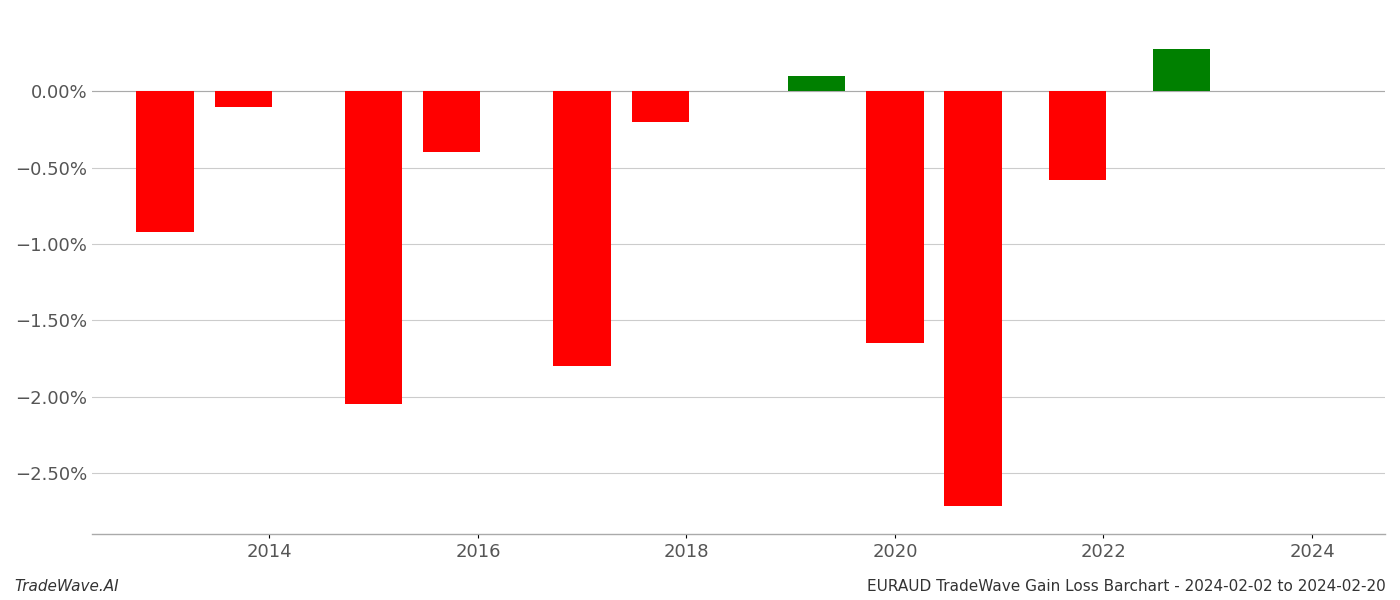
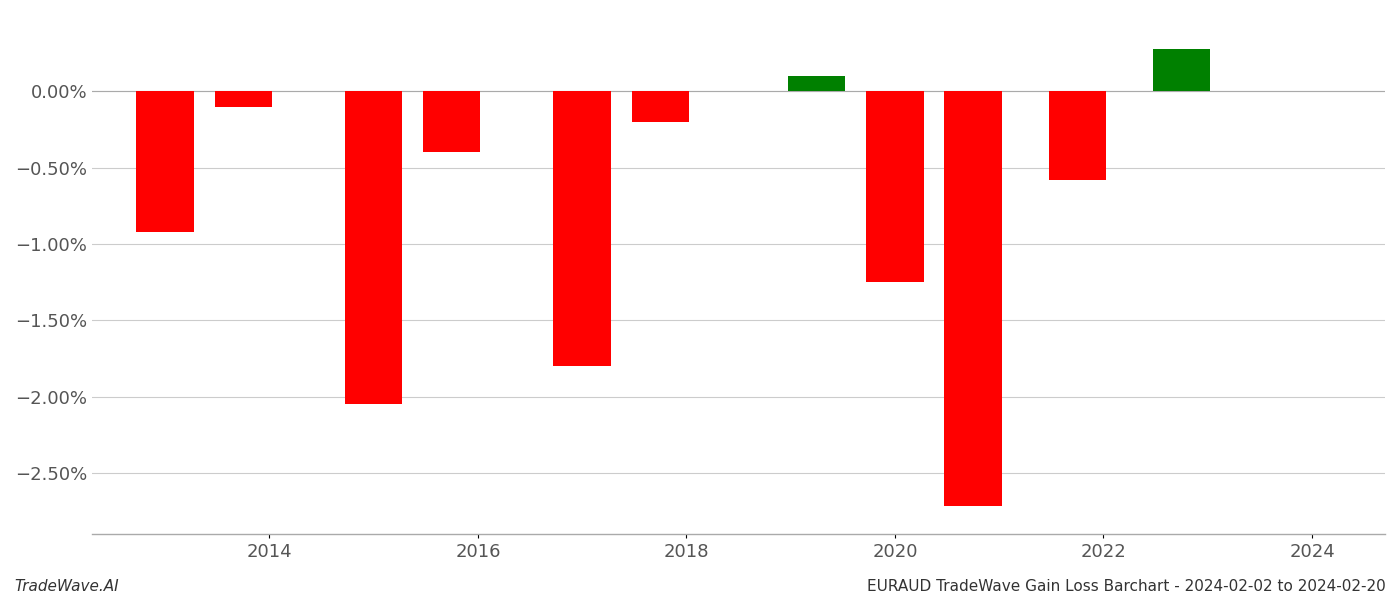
2020: -1.65% -> -1.25%
